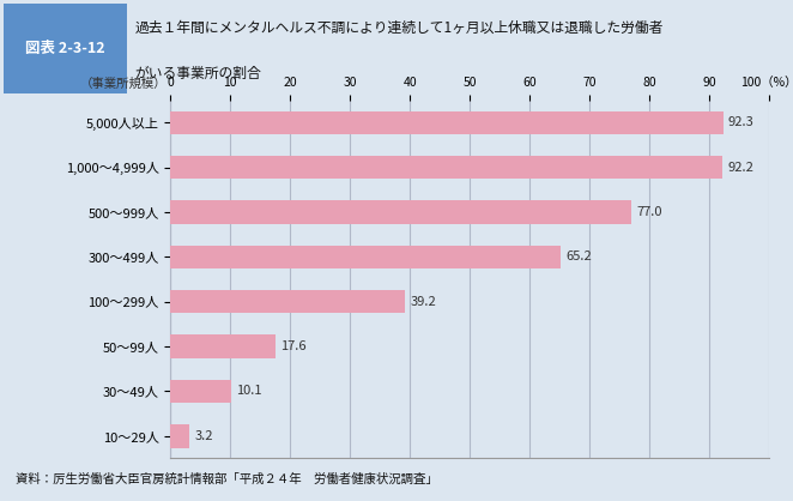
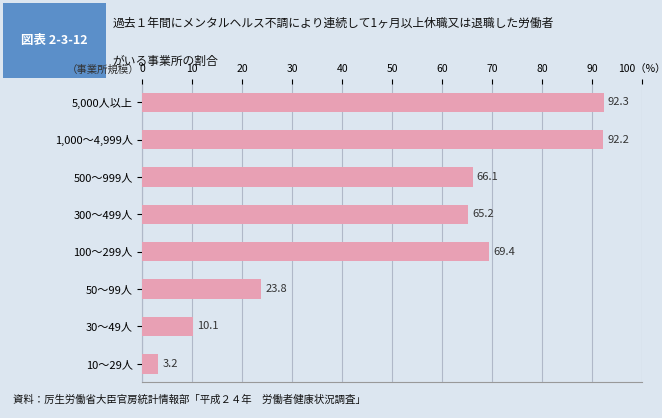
500～999人: 77.0 -> 66.1
100～299人: 39.2 -> 69.4
50～99人: 17.6 -> 23.8
